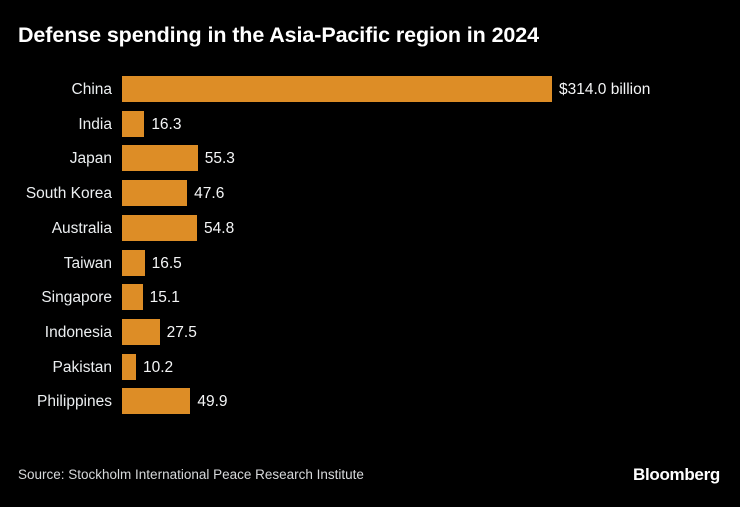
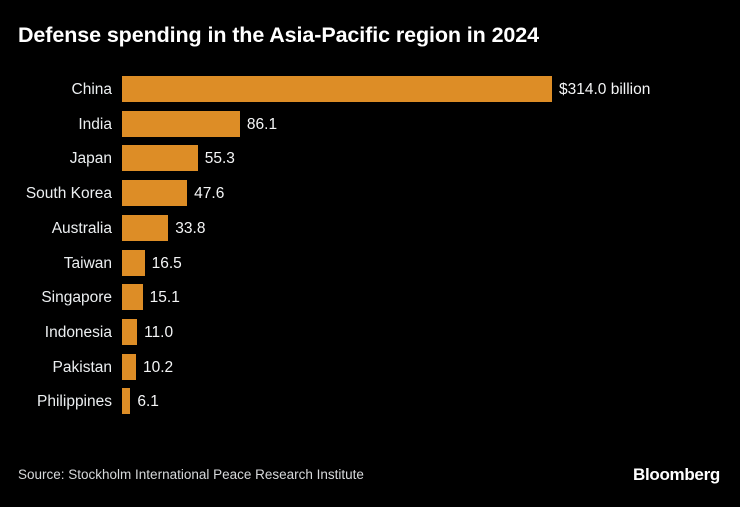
India: 16.3 -> 86.1
Australia: 54.8 -> 33.8
Indonesia: 27.5 -> 11.0
Philippines: 49.9 -> 6.1
